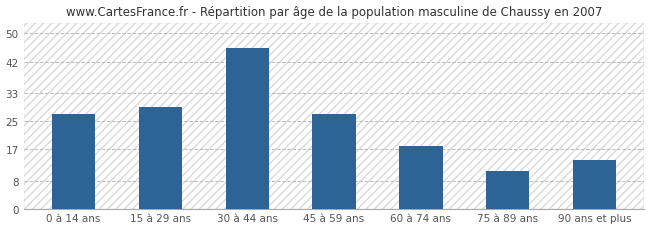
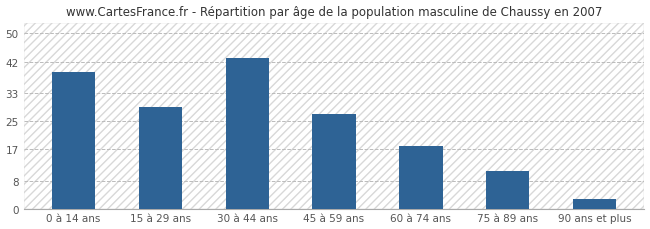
0 à 14 ans: 27 -> 39
30 à 44 ans: 46 -> 43
90 ans et plus: 14 -> 3
